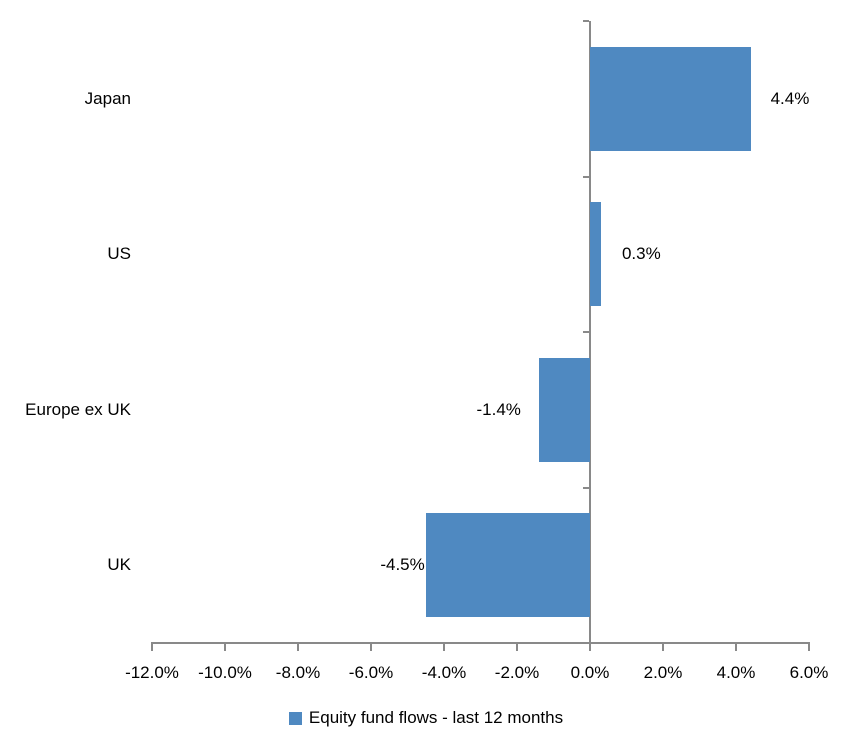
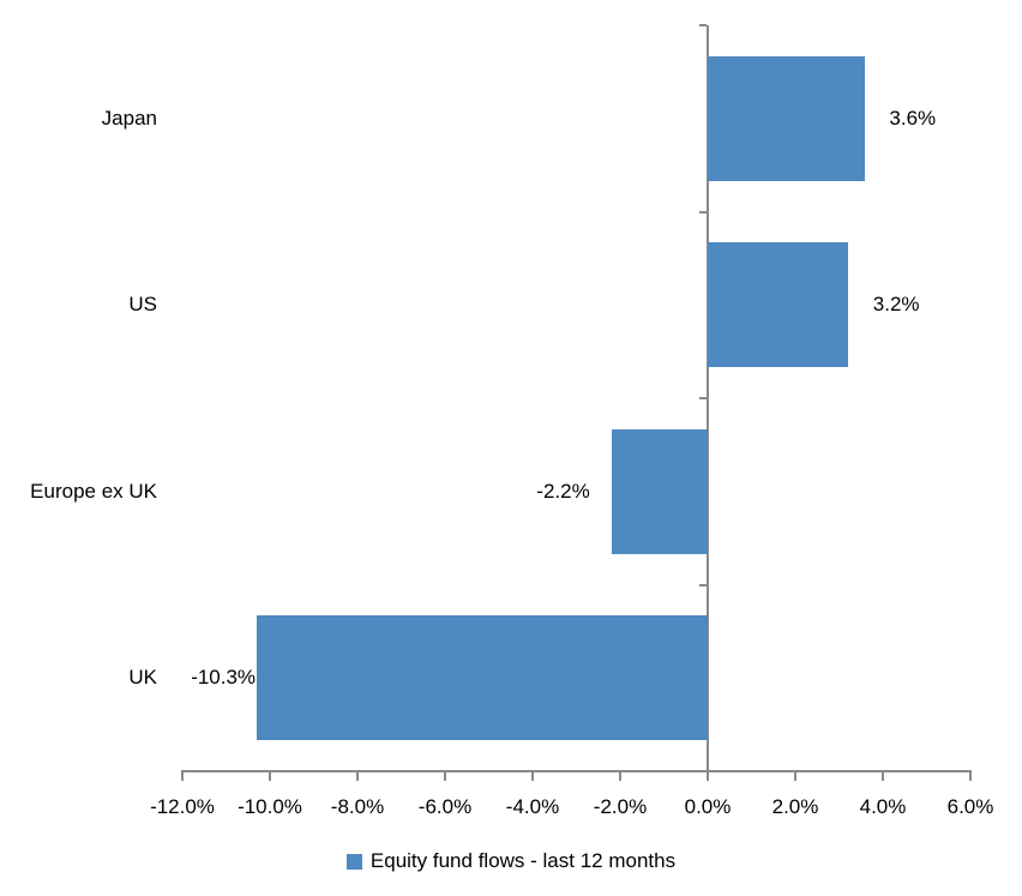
Japan: 4.4% -> 3.6%
US: 0.3% -> 3.2%
Europe ex UK: -1.4% -> -2.2%
UK: -4.5% -> -10.3%
